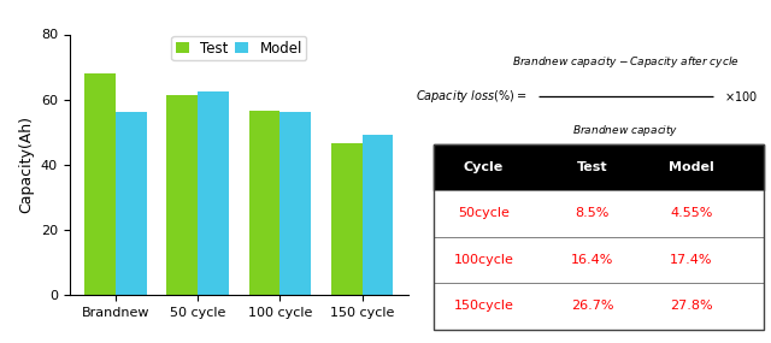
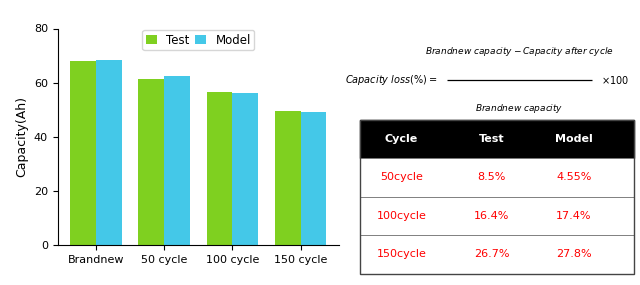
Model/Brandnew: 56.0 -> 68.5
Test/150 cycle: 46.5 -> 49.5
